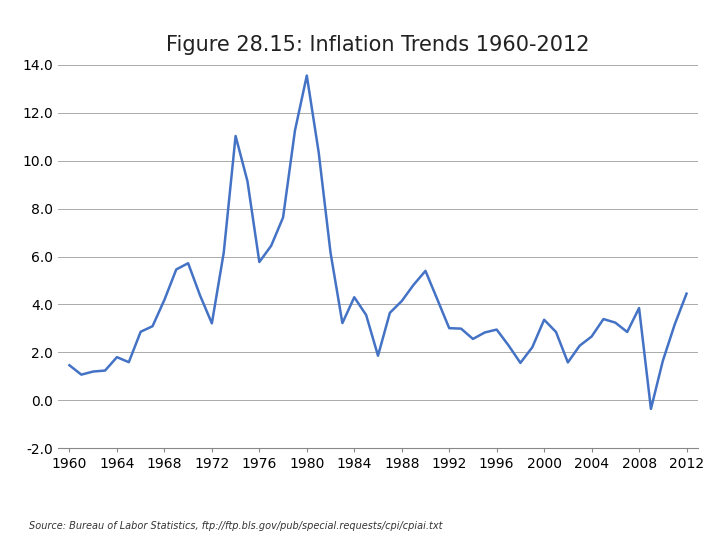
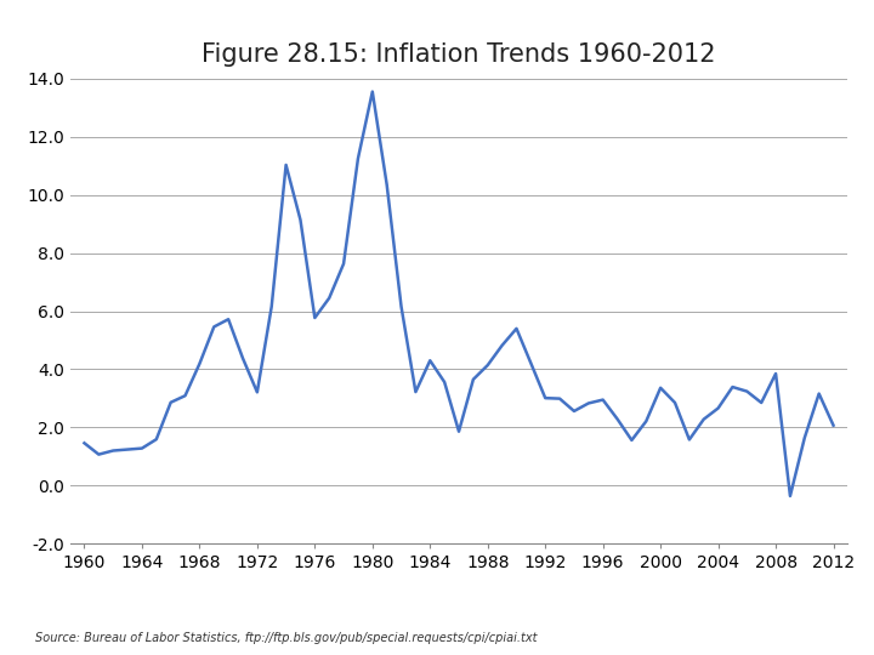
1964: 1.80 -> 1.28
2012: 4.45 -> 2.07
